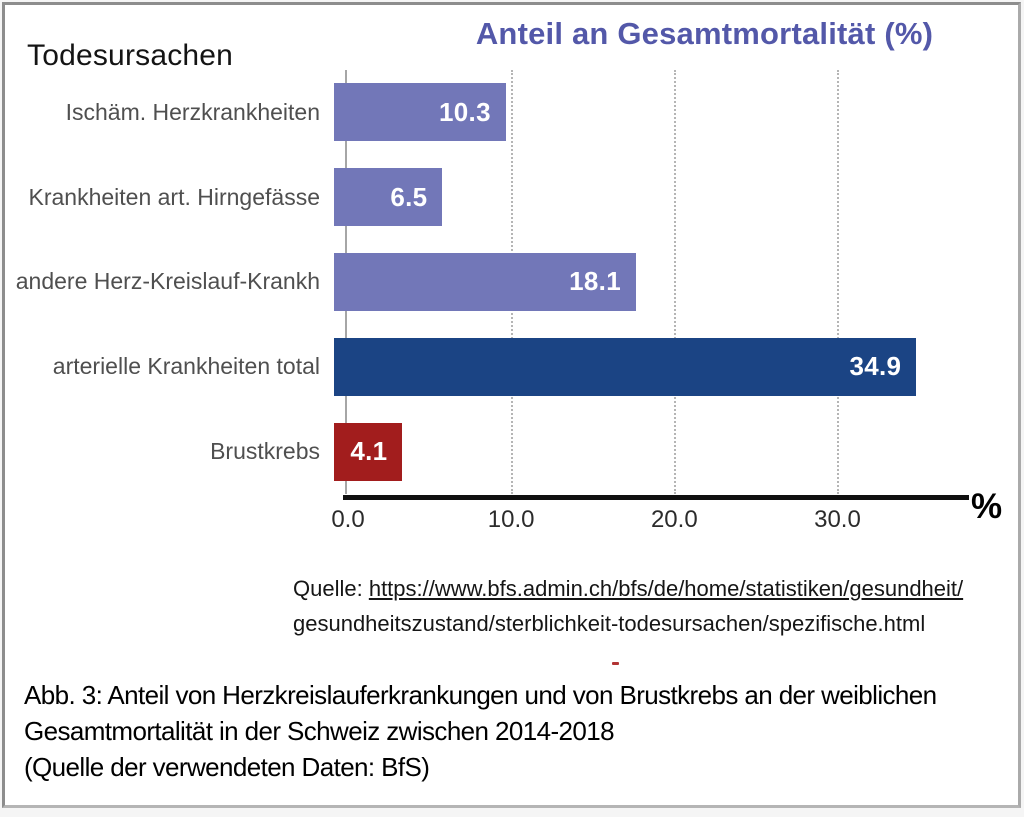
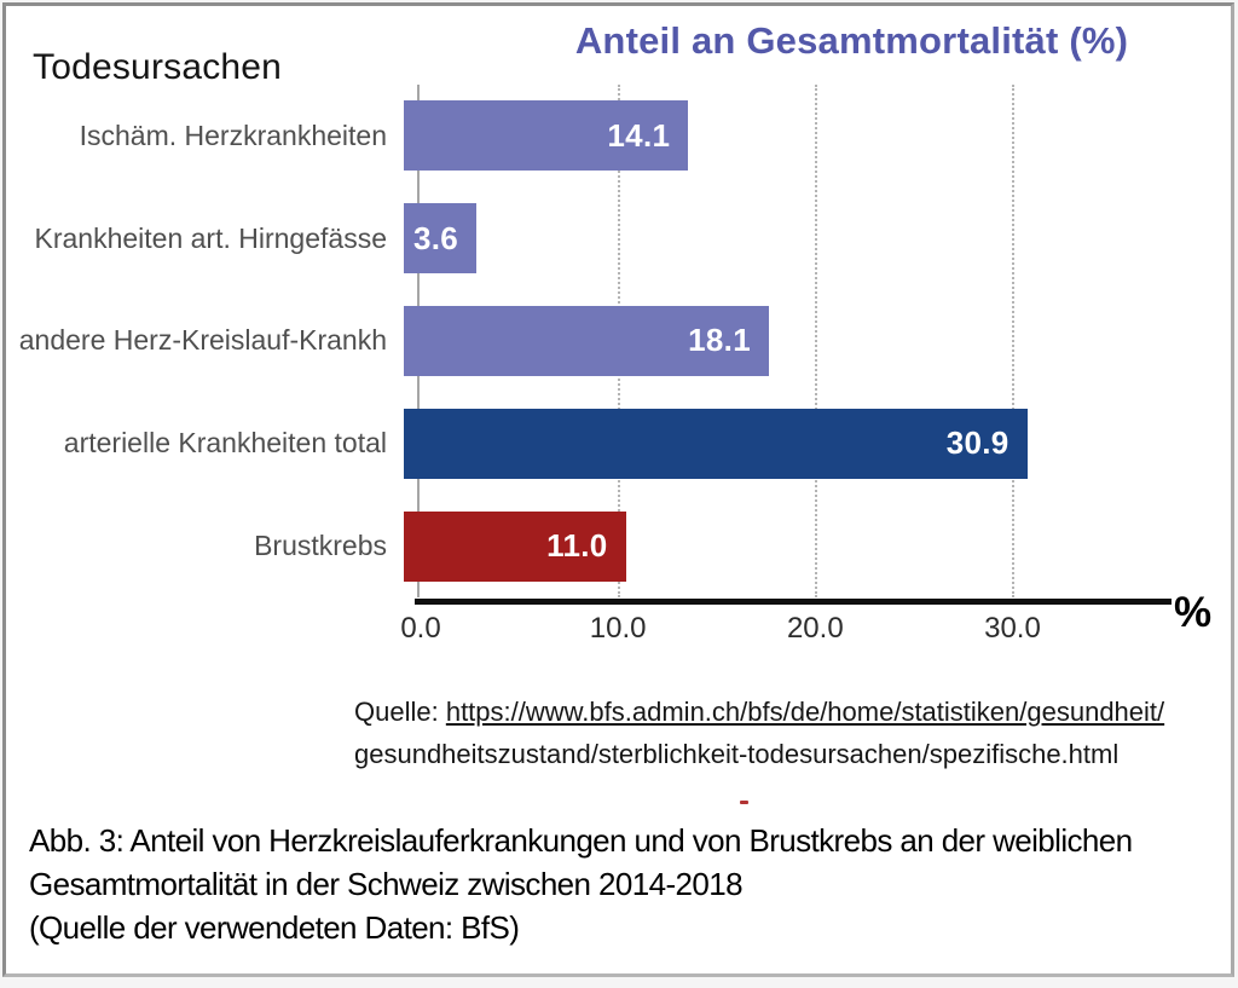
Ischäm. Herzkrankheiten: 10.3 -> 14.1
Krankheiten art. Hirngefässe: 6.5 -> 3.6
arterielle Krankheiten total: 34.9 -> 30.9
Brustkrebs: 4.1 -> 11.0
